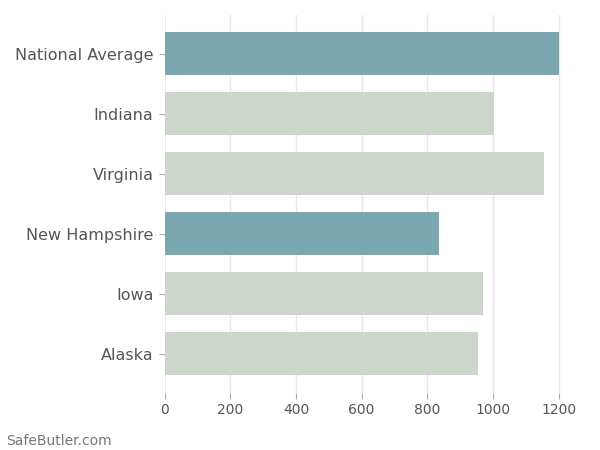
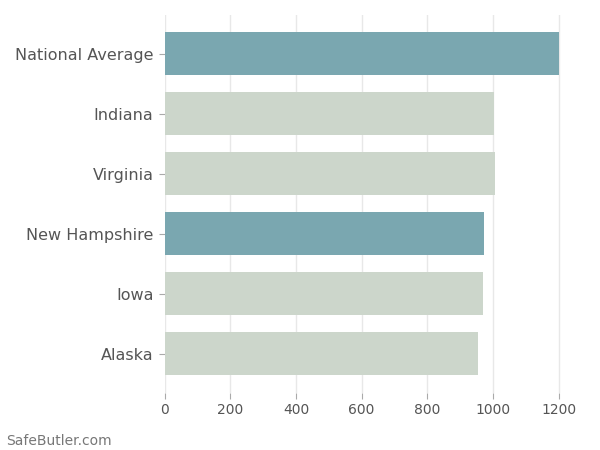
Virginia: 1155 -> 1007
New Hampshire: 835 -> 973
